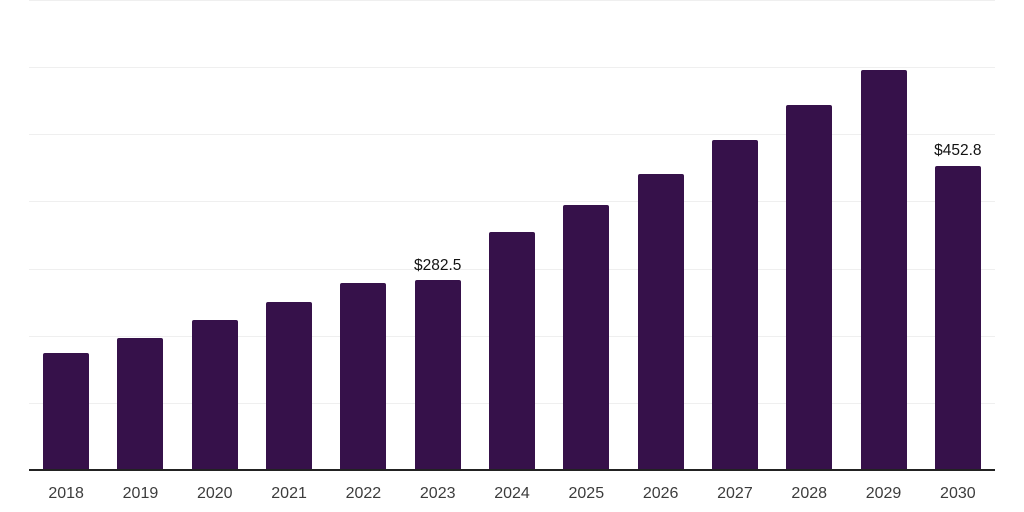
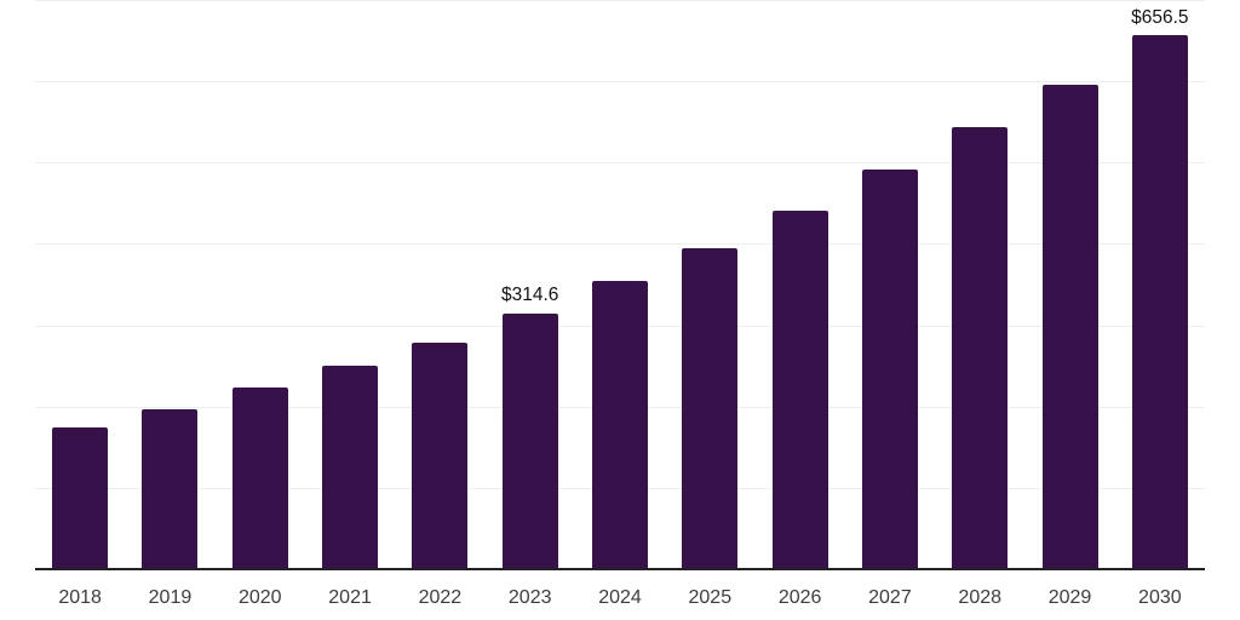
2023: $282.5 -> $314.6
2030: $452.8 -> $656.5
